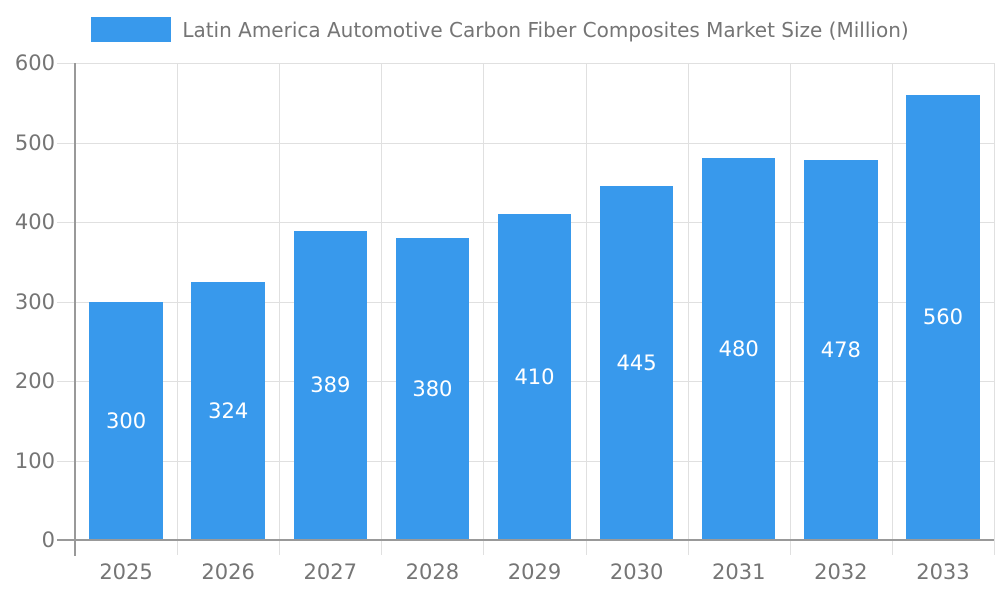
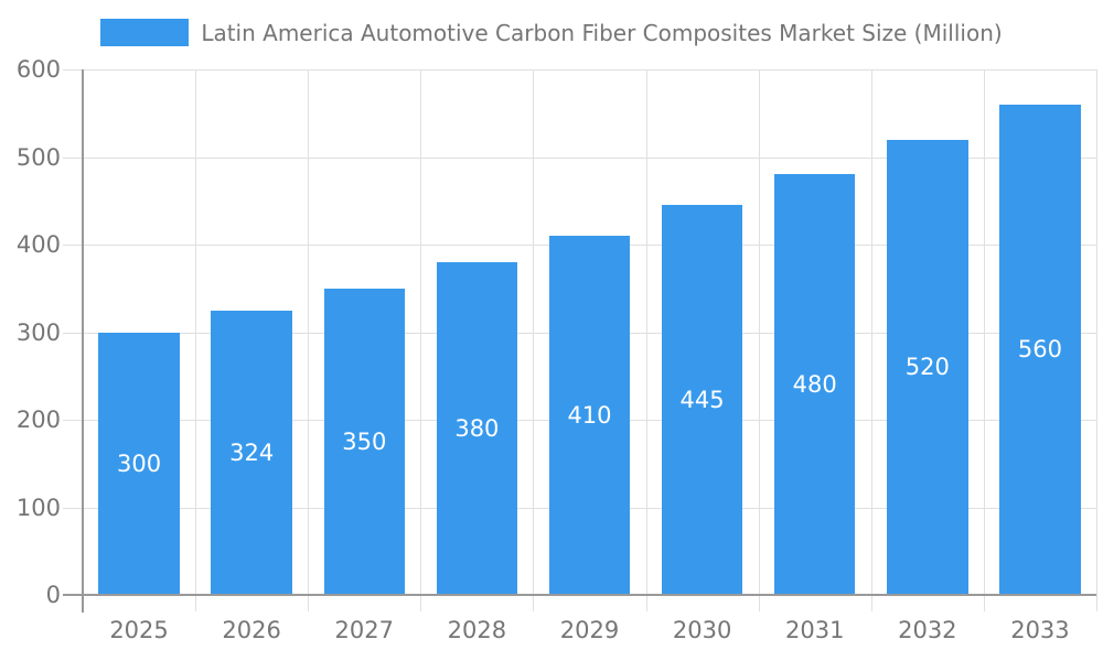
2027: 389 -> 350
2032: 478 -> 520
